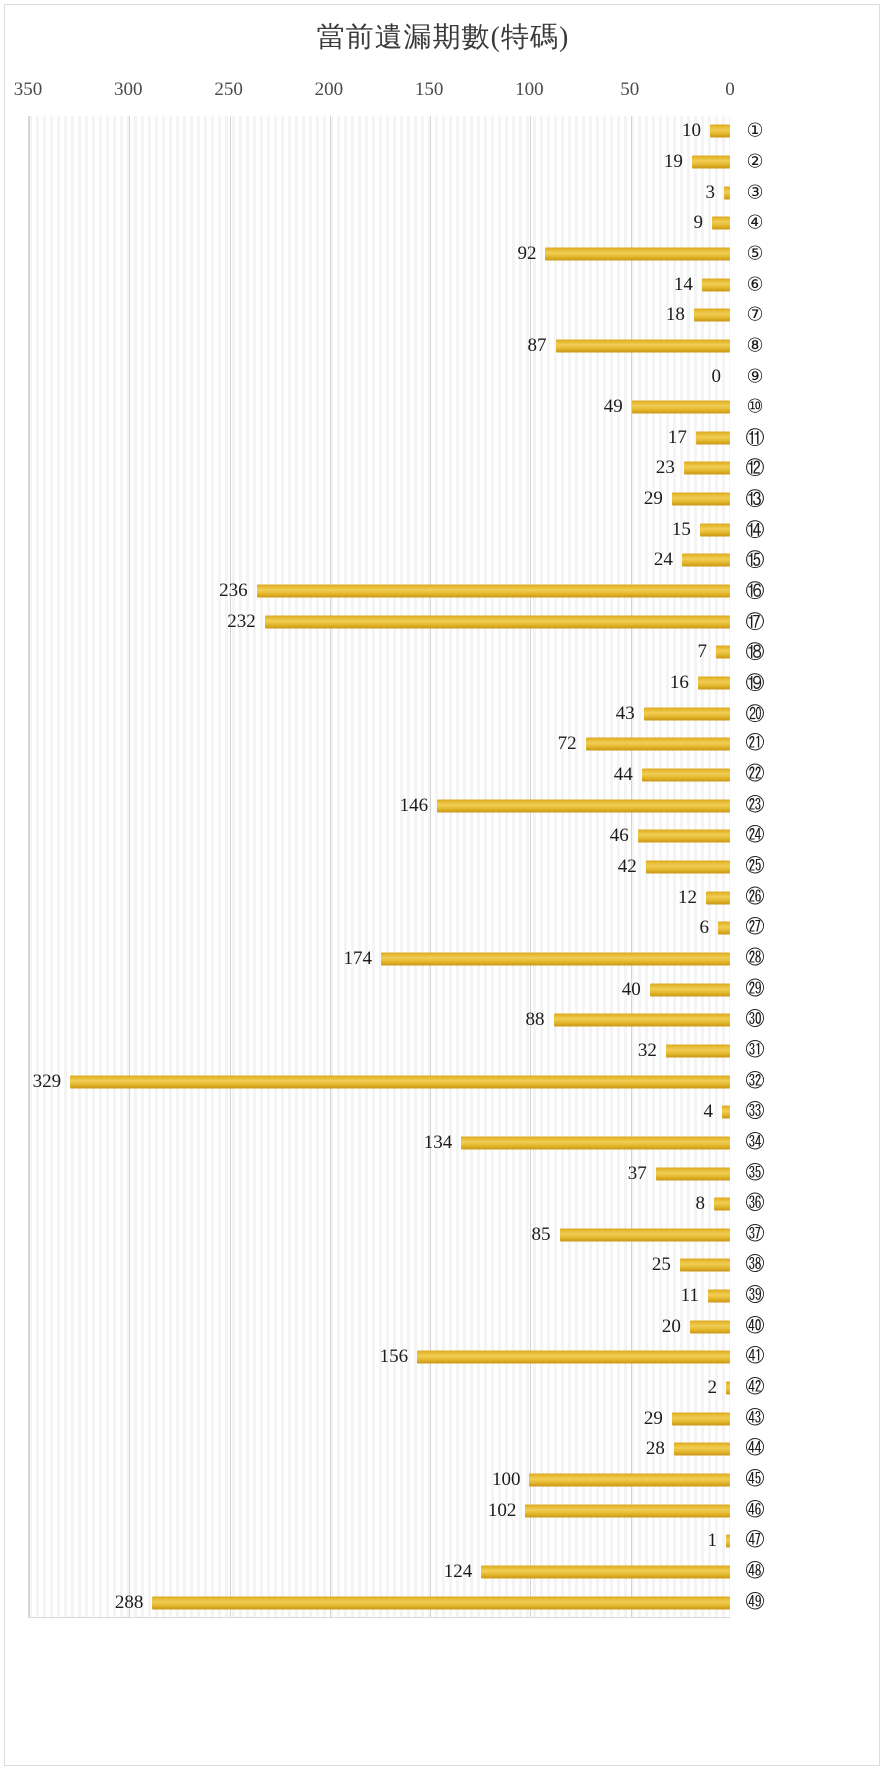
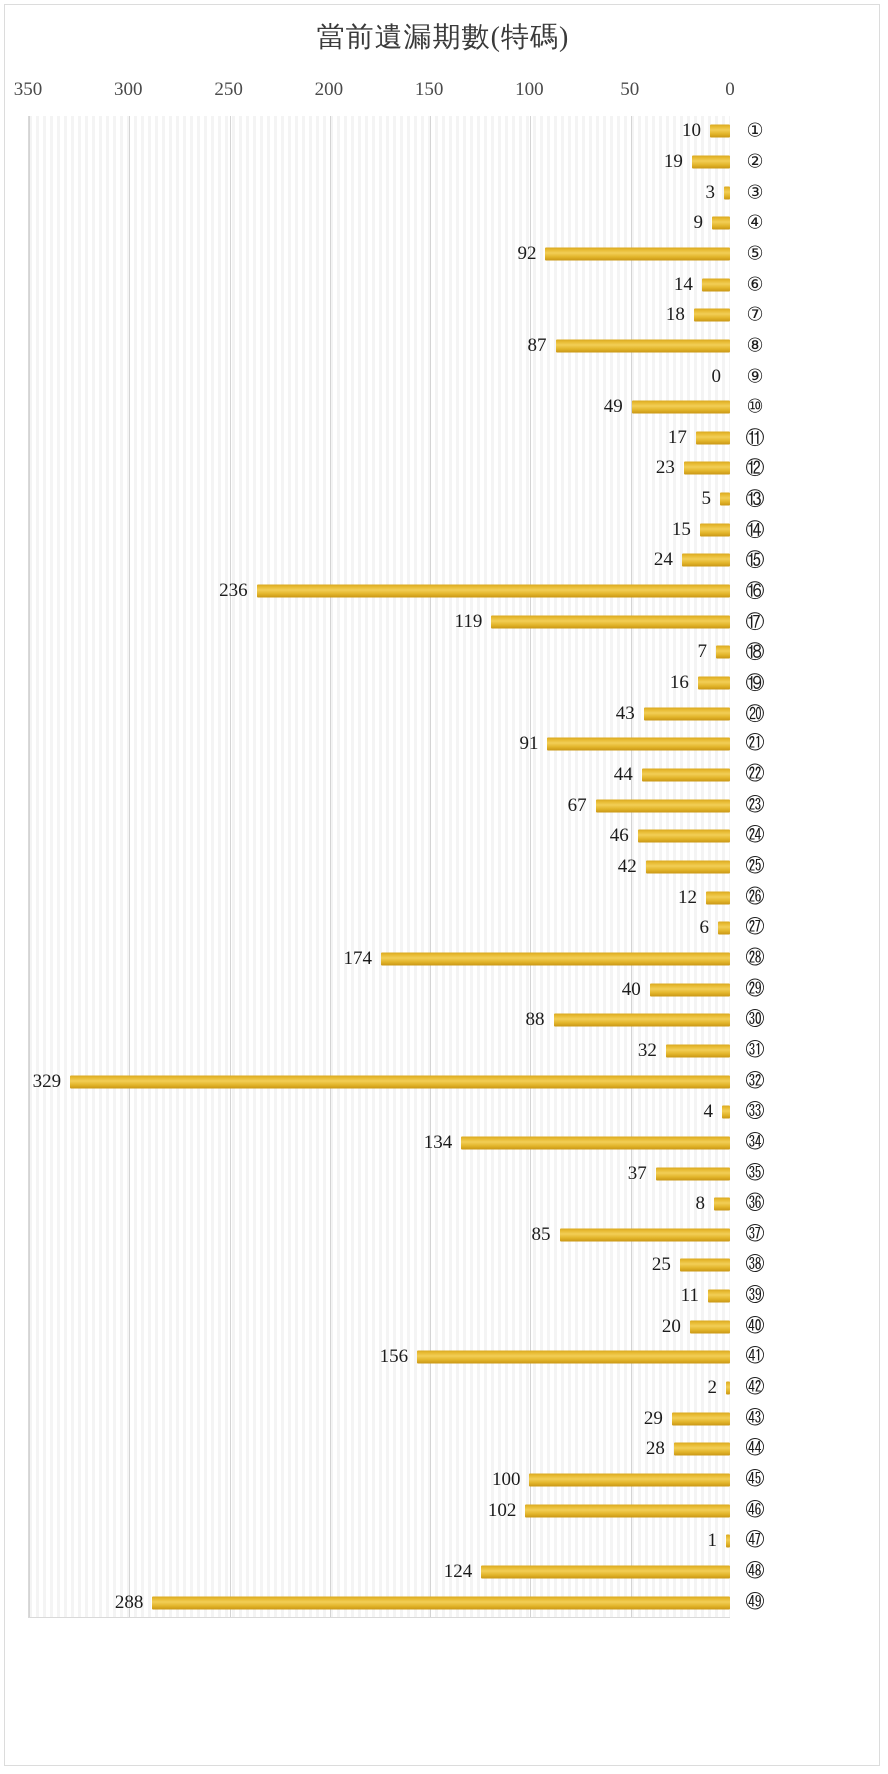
⑬: 29 -> 5
⑰: 232 -> 119
㉑: 72 -> 91
㉓: 146 -> 67
